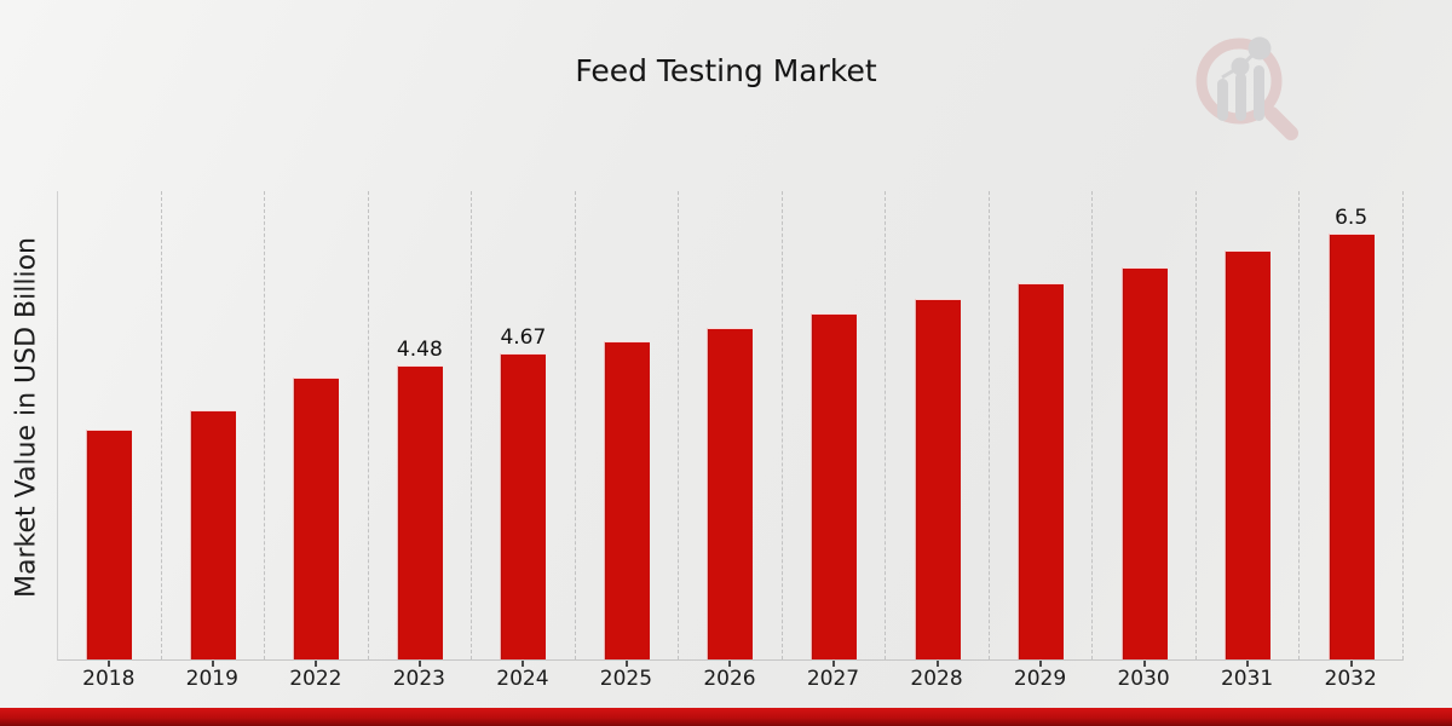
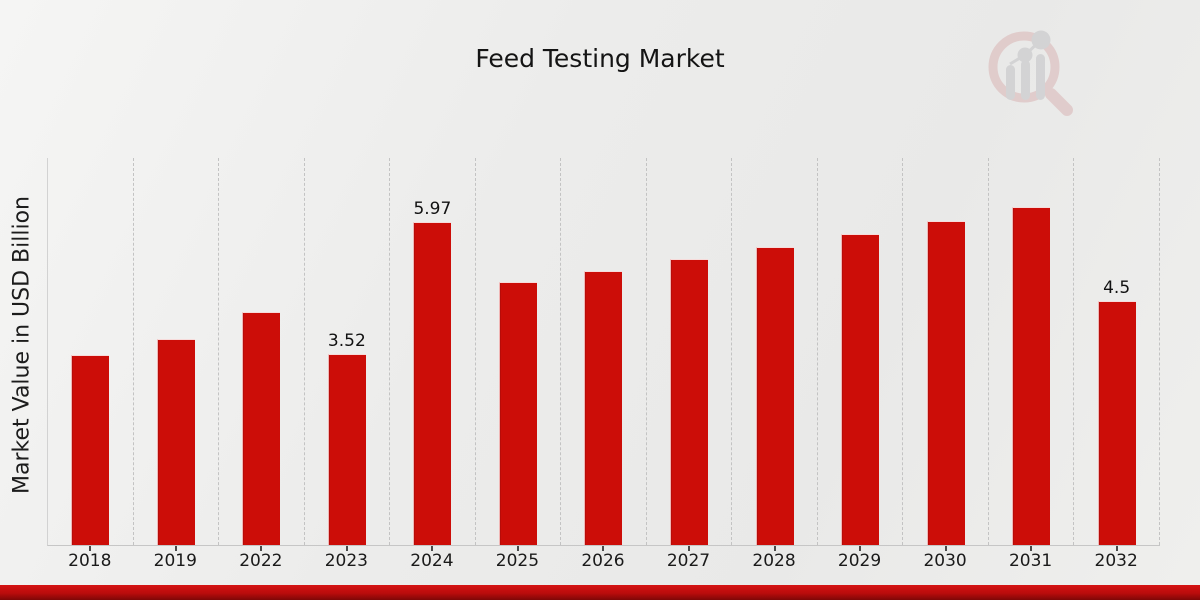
2023: 4.48 -> 3.52
2024: 4.67 -> 5.97
2032: 6.5 -> 4.5
